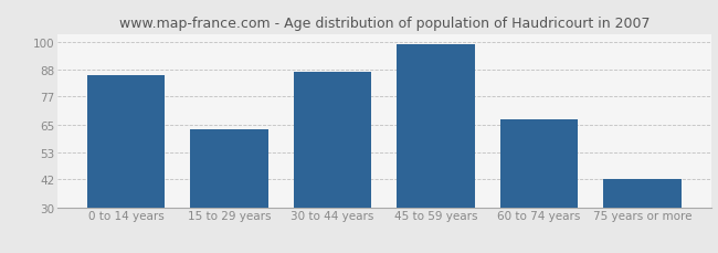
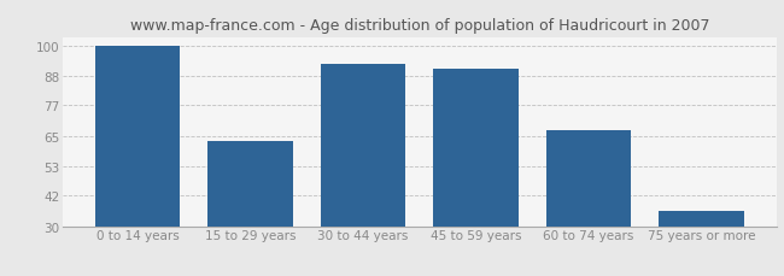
0 to 14 years: 86 -> 100
30 to 44 years: 87 -> 93
45 to 59 years: 99 -> 91
75 years or more: 42 -> 36
